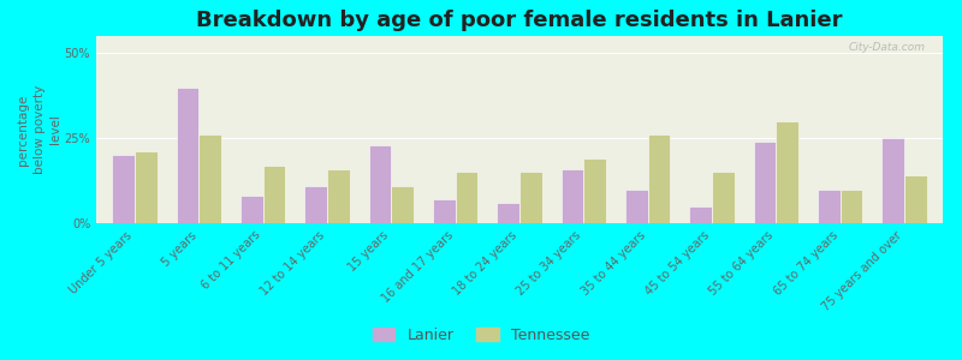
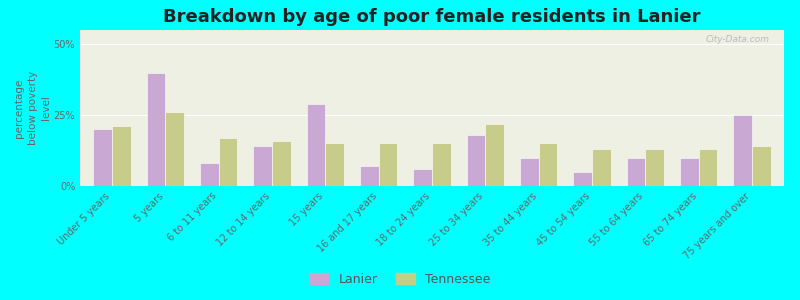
Lanier/12 to 14 years: 11% -> 14%
Lanier/15 years: 23% -> 29%
Tennessee/15 years: 11% -> 15%
Lanier/25 to 34 years: 16% -> 18%
Tennessee/25 to 34 years: 19% -> 22%
Tennessee/35 to 44 years: 26% -> 15%
Tennessee/45 to 54 years: 15% -> 13%
Lanier/55 to 64 years: 24% -> 10%
Tennessee/55 to 64 years: 30% -> 13%
Tennessee/65 to 74 years: 10% -> 13%
